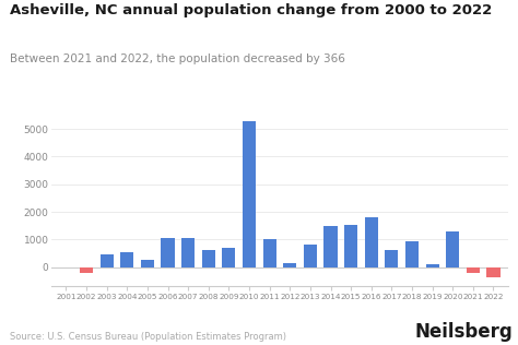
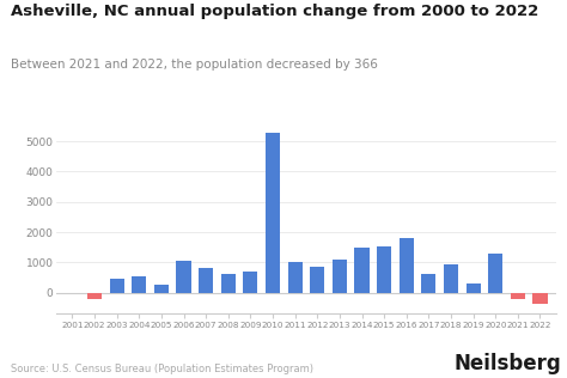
2007: 1050 -> 830
2012: 150 -> 870
2013: 800 -> 1100
2019: 100 -> 300
